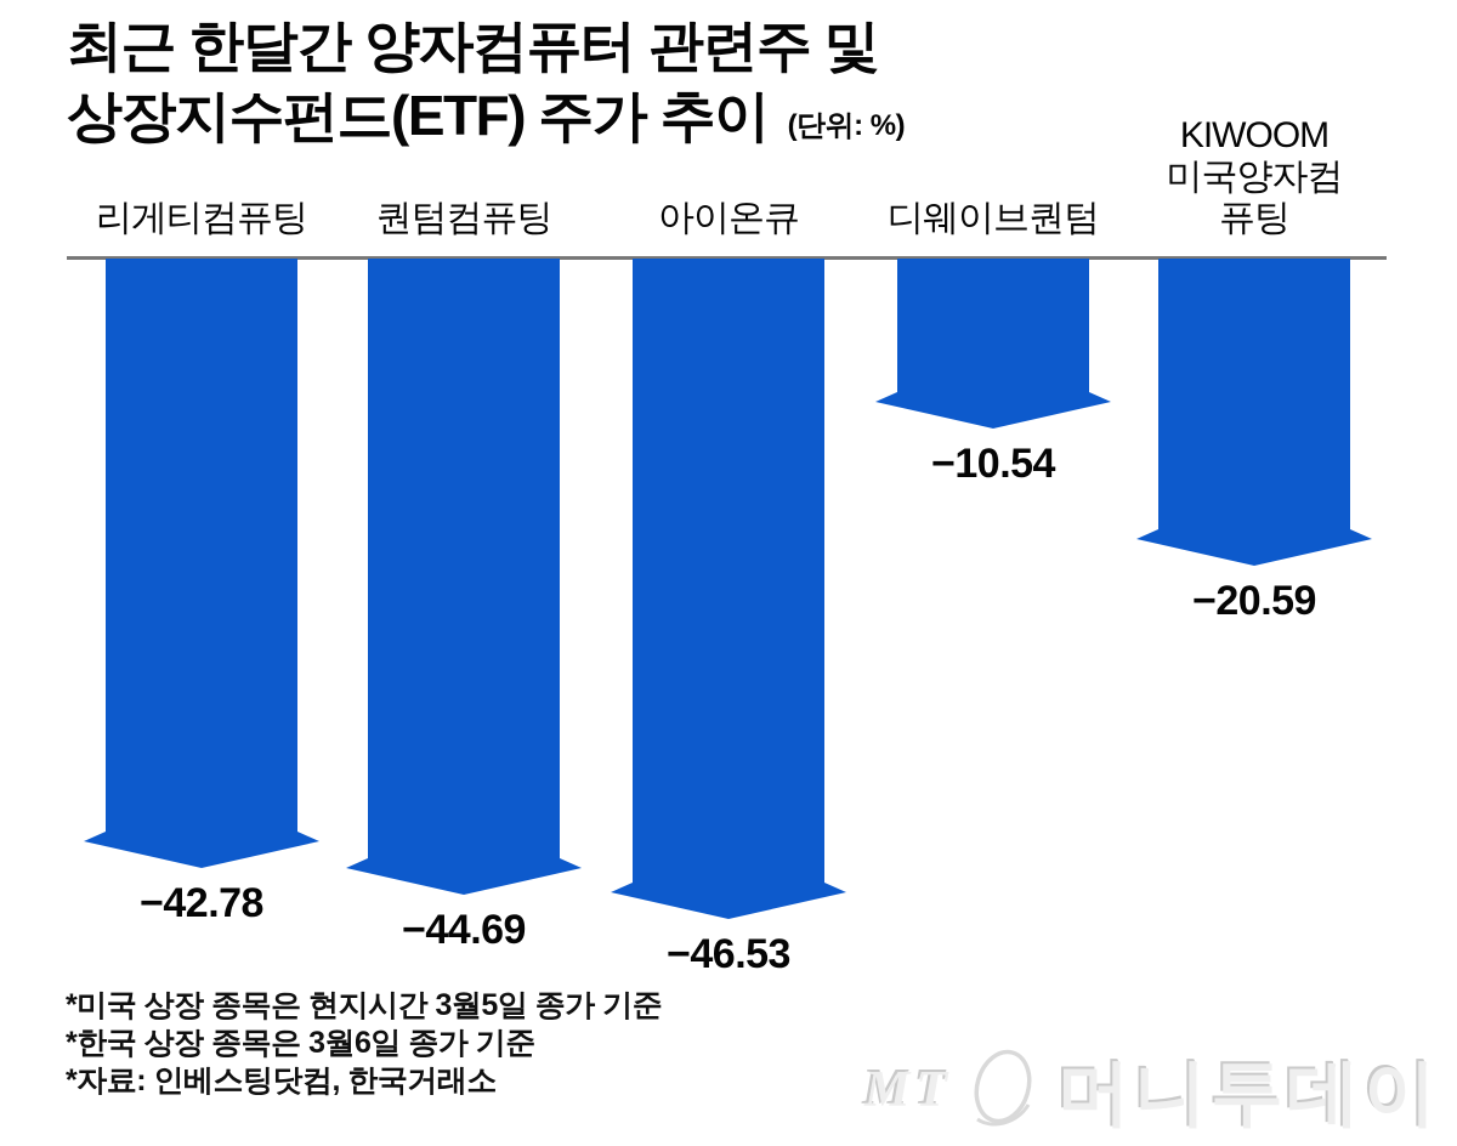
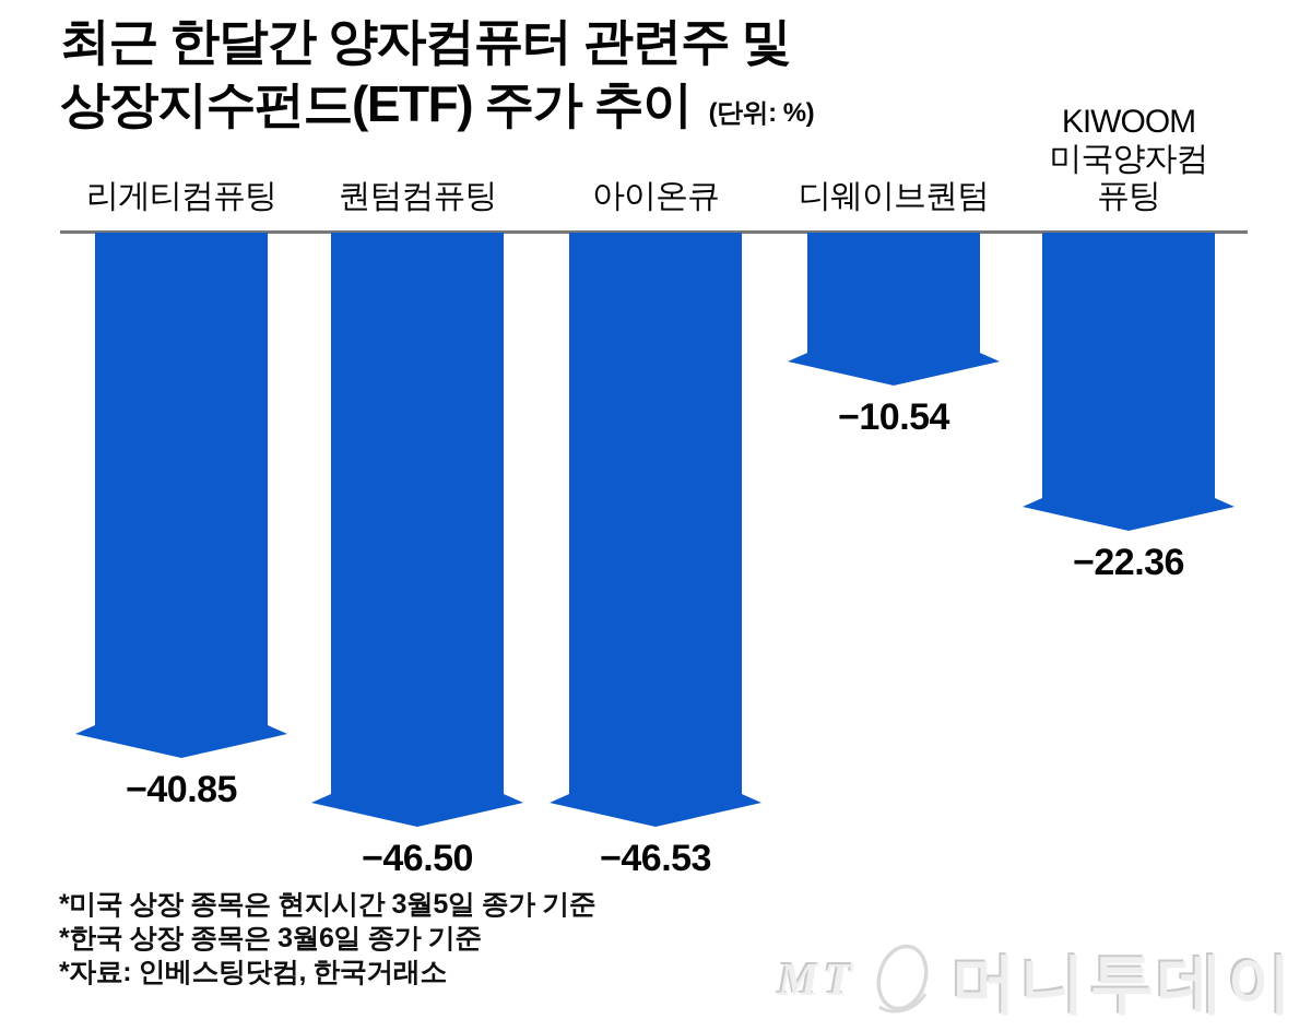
리게티컴퓨팅: −42.78 -> −40.85
퀀텀컴퓨팅: −44.69 -> −46.50
KIWOOM 미국양자컴퓨팅: −20.59 -> −22.36
